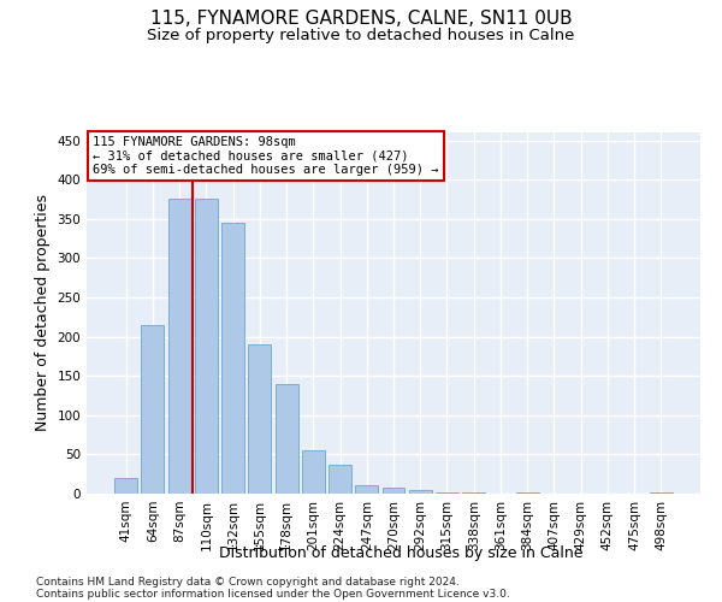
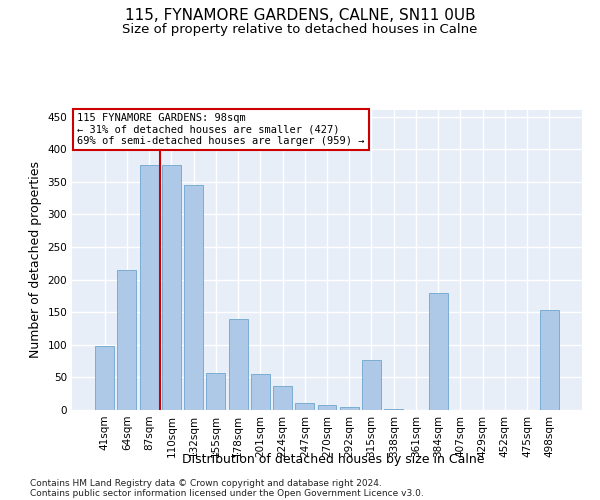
41sqm: 20 -> 98
155sqm: 190 -> 56
315sqm: 2 -> 76
384sqm: 2 -> 180
498sqm: 2 -> 154
